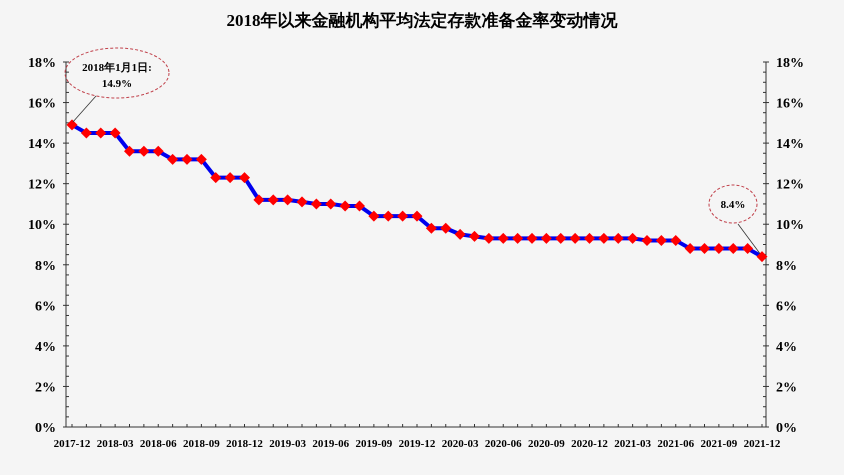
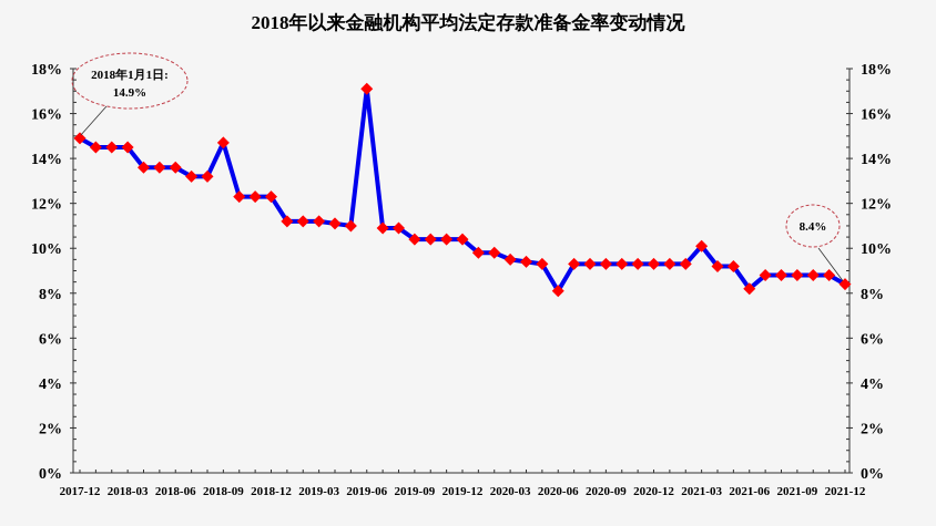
2018-09: 13.2% -> 14.7%
2019-06: 11.0% -> 17.1%
2020-06: 9.3% -> 8.1%
2021-03: 9.3% -> 10.1%
2021-06: 9.2% -> 8.2%
